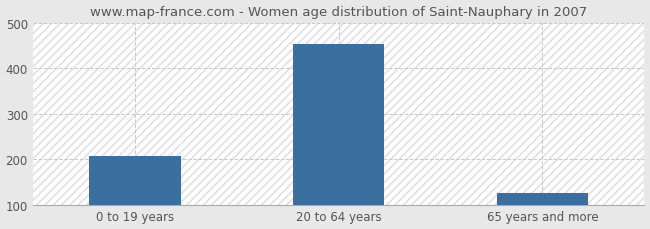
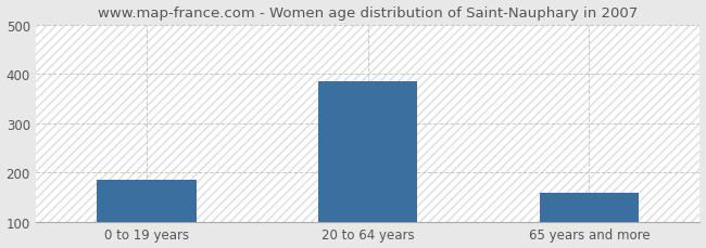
0 to 19 years: 207 -> 185
20 to 64 years: 453 -> 385
65 years and more: 127 -> 160
